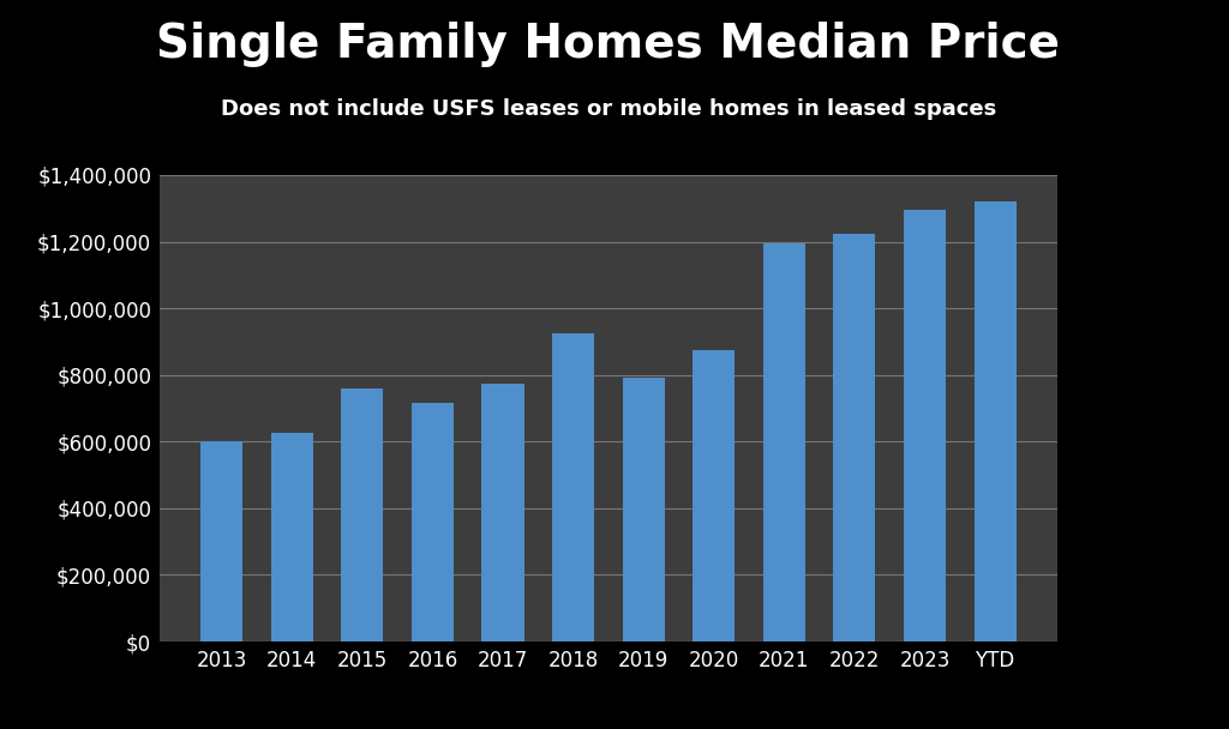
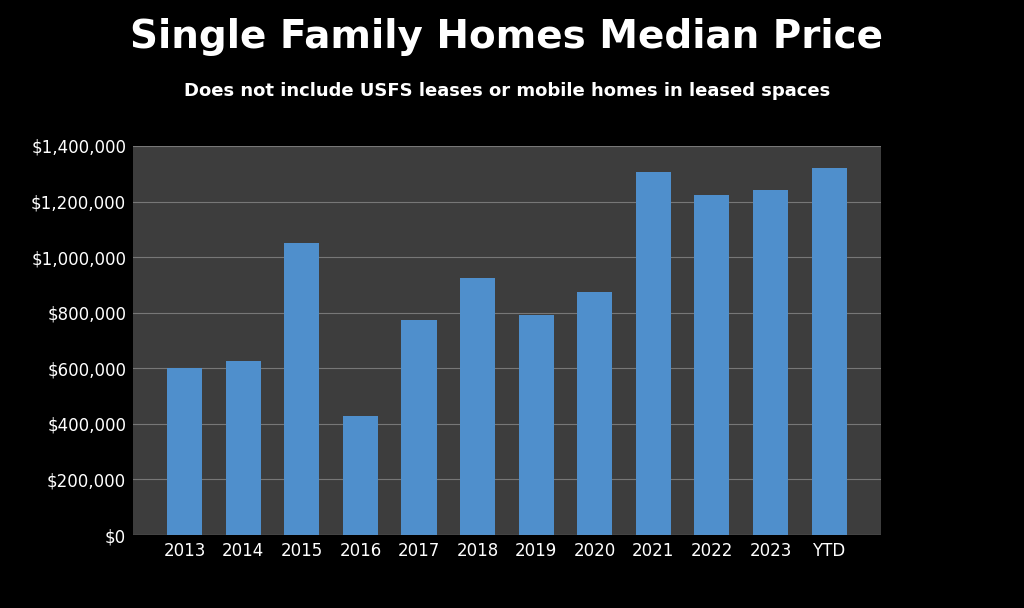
2015: $760,000 -> $1,050,000
2016: $715,000 -> $430,000
2021: $1,195,000 -> $1,305,000
2023: $1,295,000 -> $1,240,000
